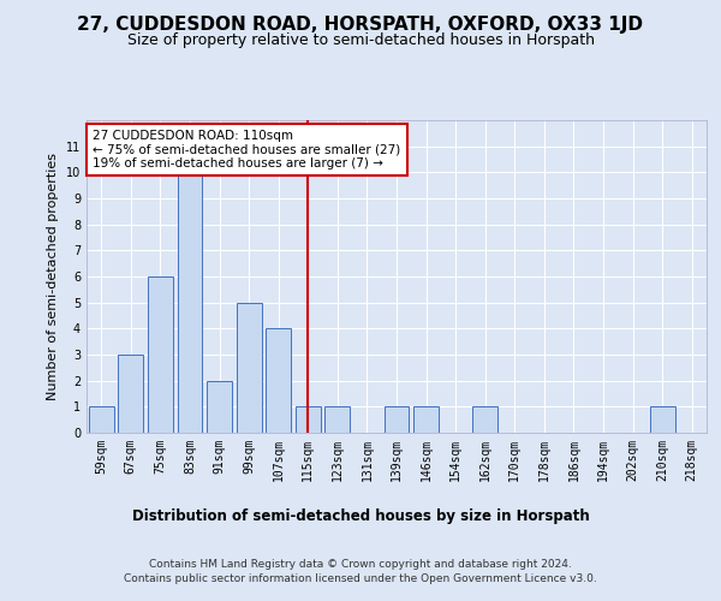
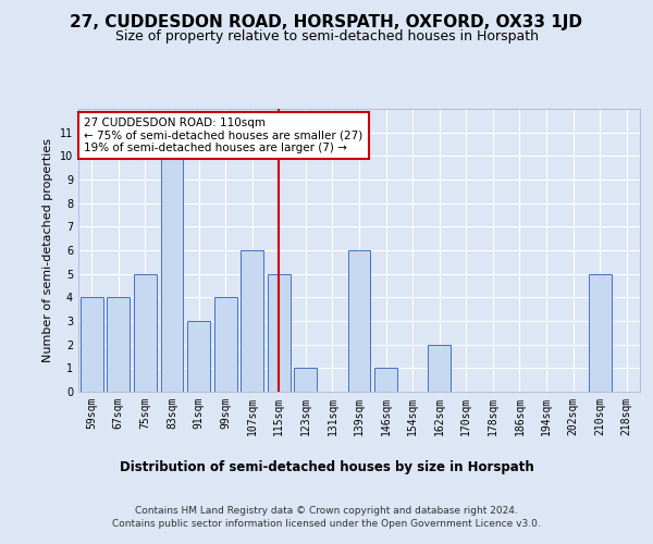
59sqm: 1 -> 4
67sqm: 3 -> 4
75sqm: 6 -> 5
91sqm: 2 -> 3
99sqm: 5 -> 4
107sqm: 4 -> 6
115sqm: 1 -> 5
139sqm: 1 -> 6
162sqm: 1 -> 2
210sqm: 1 -> 5
